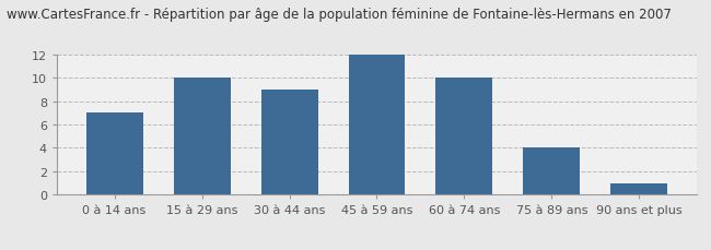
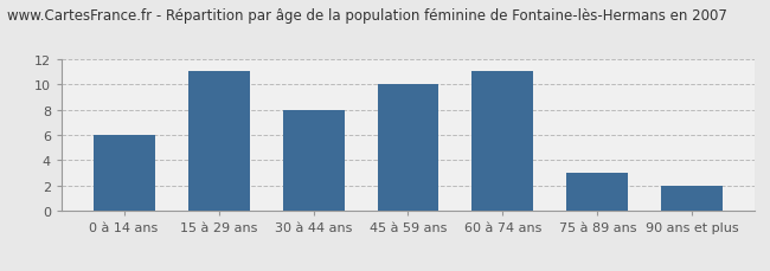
0 à 14 ans: 7 -> 6
15 à 29 ans: 10 -> 11
30 à 44 ans: 9 -> 8
45 à 59 ans: 12 -> 10
60 à 74 ans: 10 -> 11
75 à 89 ans: 4 -> 3
90 ans et plus: 1 -> 2
